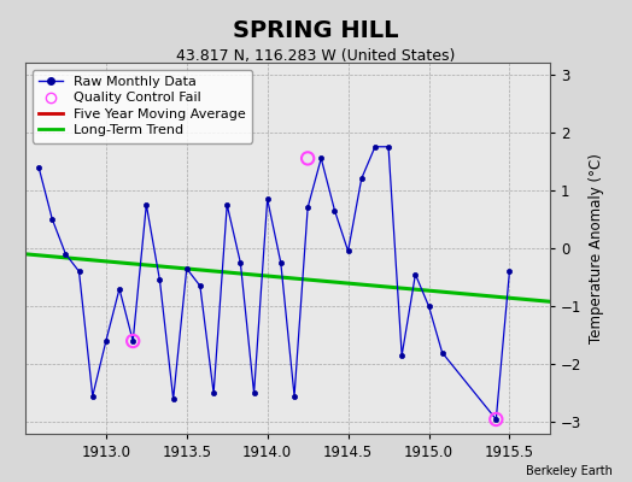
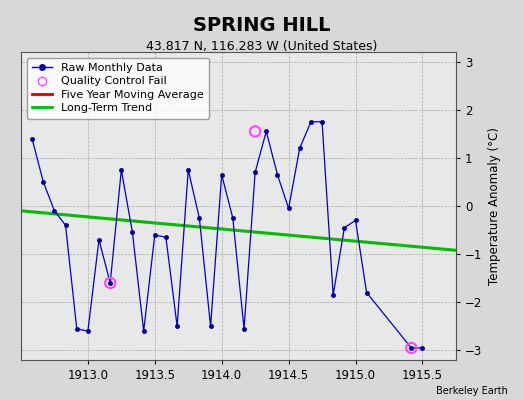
Raw Monthly Data/1913.0: -1.60 -> -2.60
Raw Monthly Data/1913.5: -0.35 -> -0.60
Raw Monthly Data/1914.0: 0.85 -> 0.65
Raw Monthly Data/1915.0: -1.00 -> -0.30
Raw Monthly Data/1915.5: -0.40 -> -2.95
